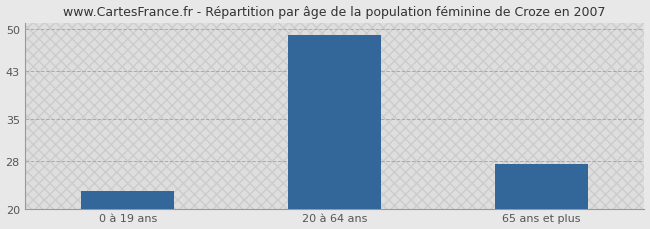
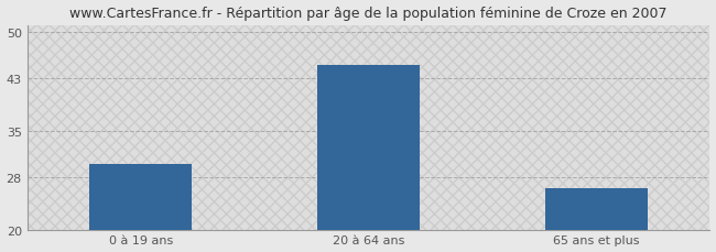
0 à 19 ans: 23.0 -> 30.0
20 à 64 ans: 49.0 -> 45.0
65 ans et plus: 27.5 -> 26.2
